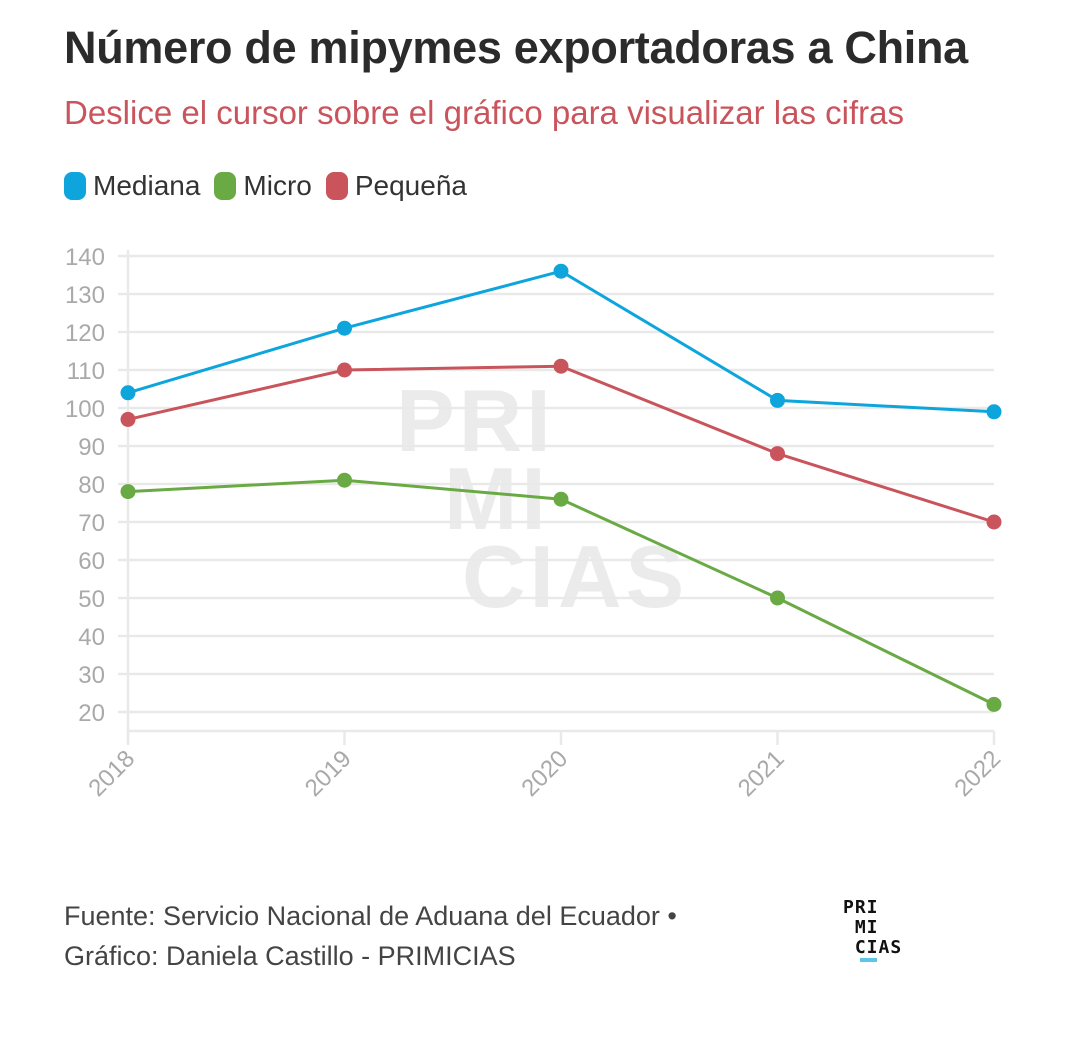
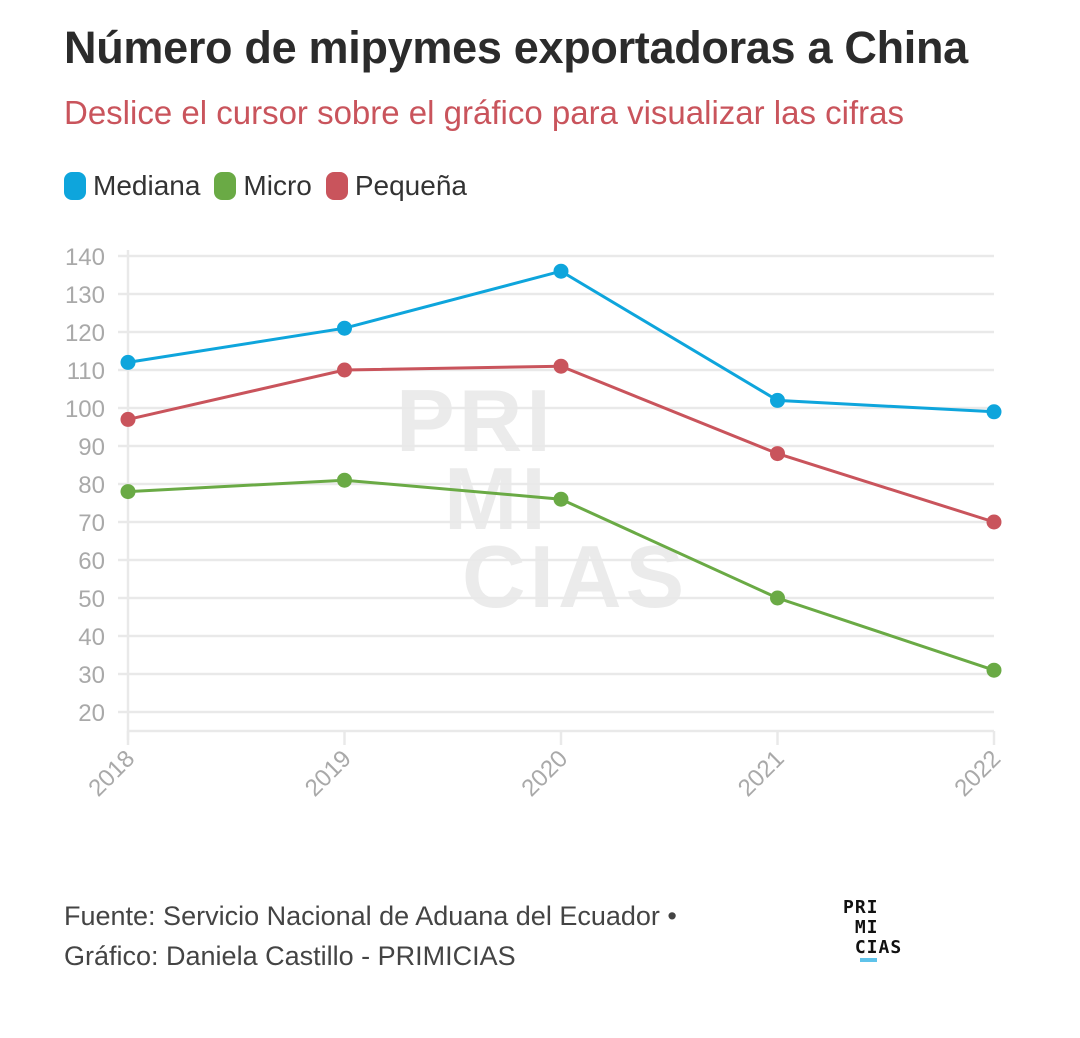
Mediana/2018: 104 -> 112
Micro/2022: 22 -> 31
